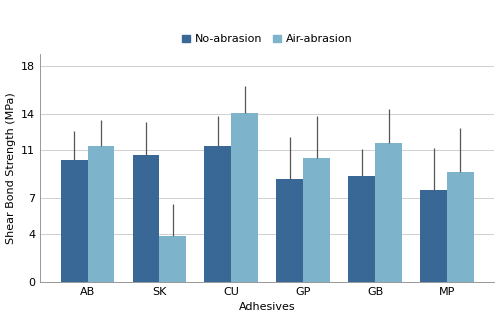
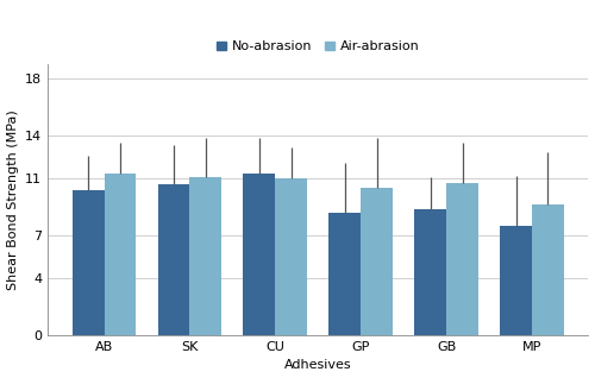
Air-abrasion/SK: 3.8 -> 11.1
Air-abrasion/CU: 14.1 -> 11.0
Air-abrasion/GB: 11.6 -> 10.7
